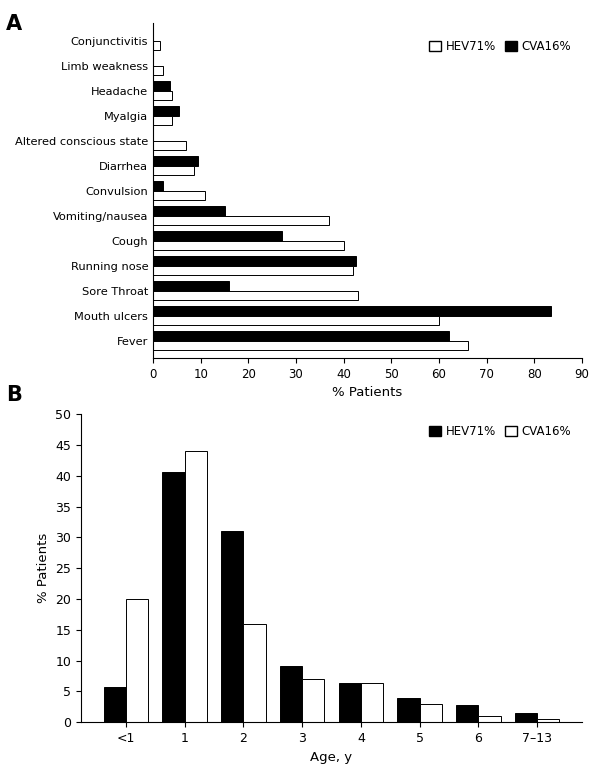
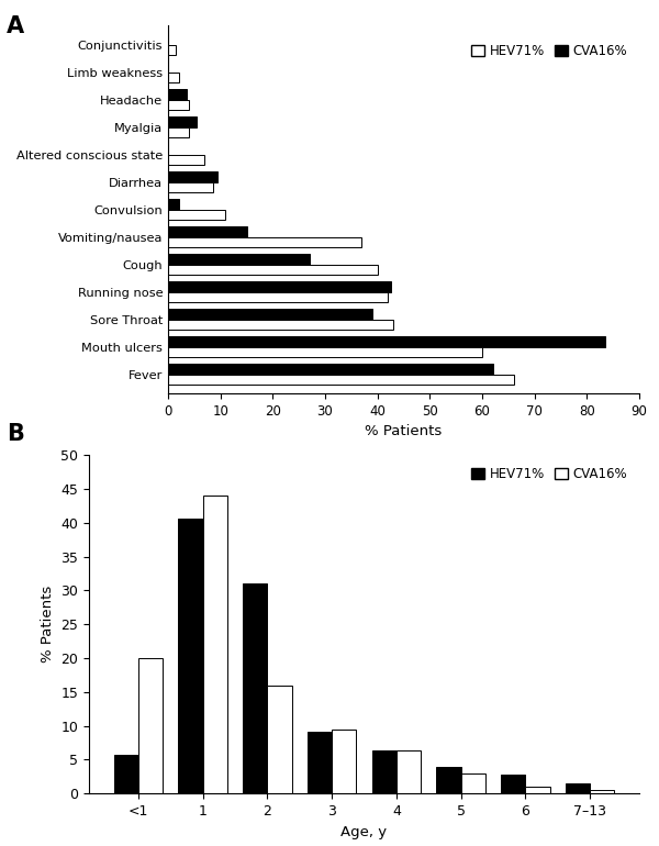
CVA16%/Sore Throat: 16.0 -> 39.0
CVA16%/3: 7.0 -> 9.5
